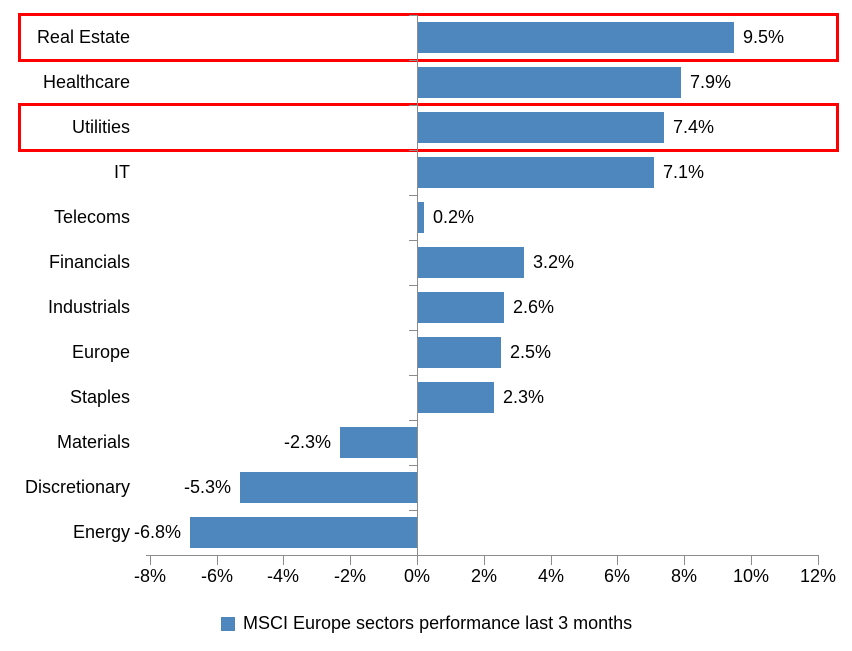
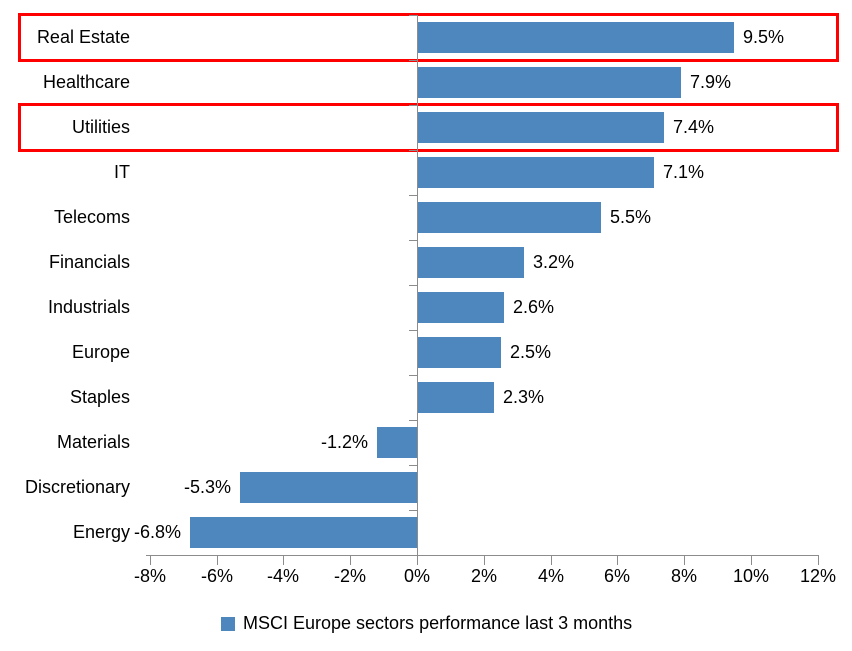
Telecoms: 0.2% -> 5.5%
Materials: -2.3% -> -1.2%
